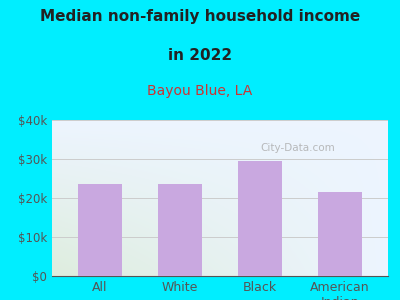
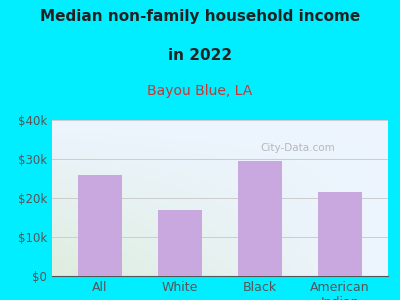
All: $23.5k -> $26.0k
White: $23.5k -> $17.0k
